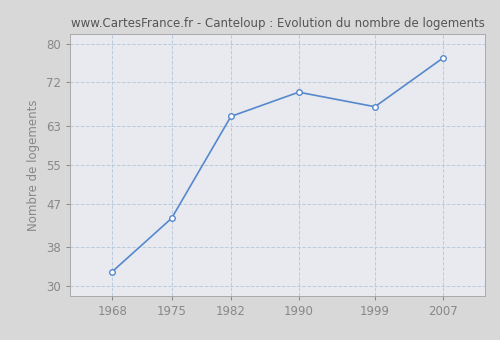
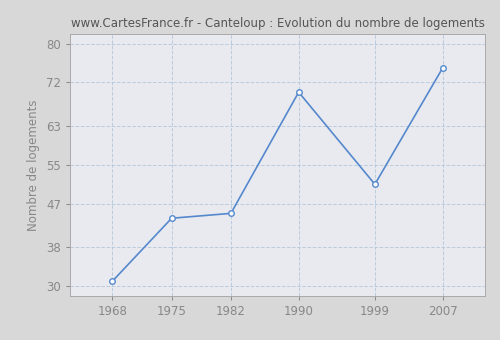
1968: 33 -> 31
1982: 65 -> 45
1999: 67 -> 51
2007: 77 -> 75
